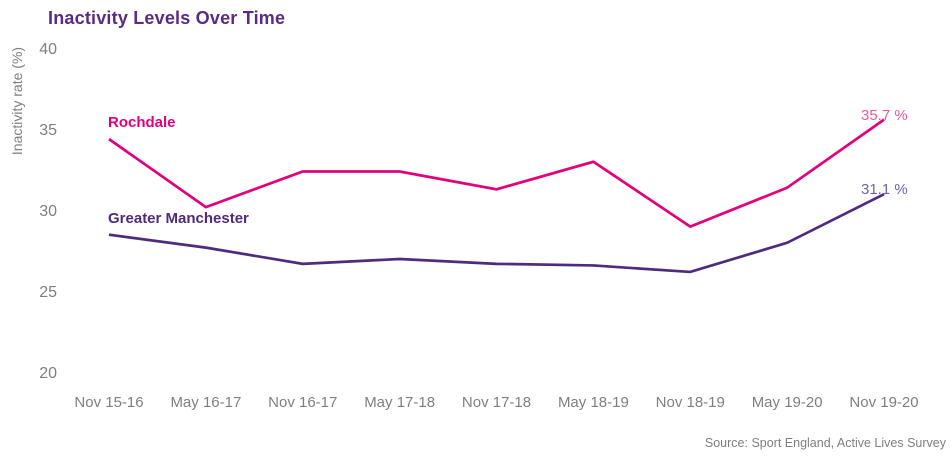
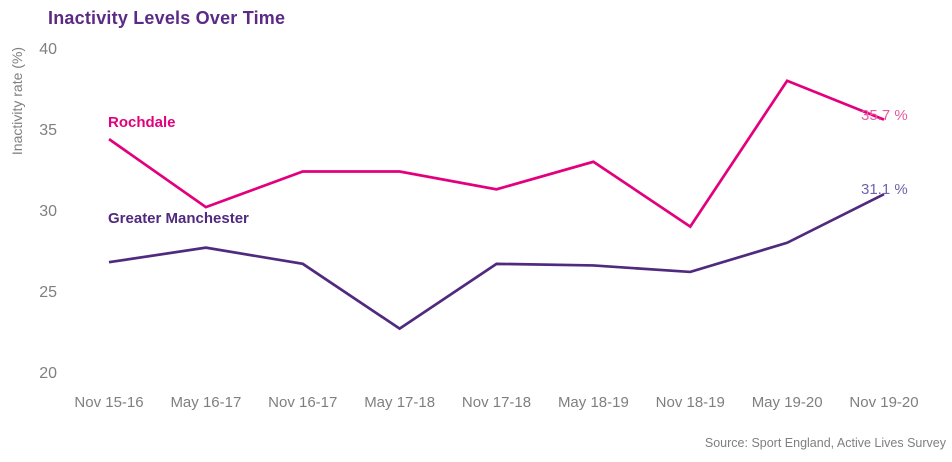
Greater Manchester/Nov 15-16: 28.6 -> 26.9
Greater Manchester/May 17-18: 27.1 -> 22.8
Rochdale/May 19-20: 31.5 -> 38.1
